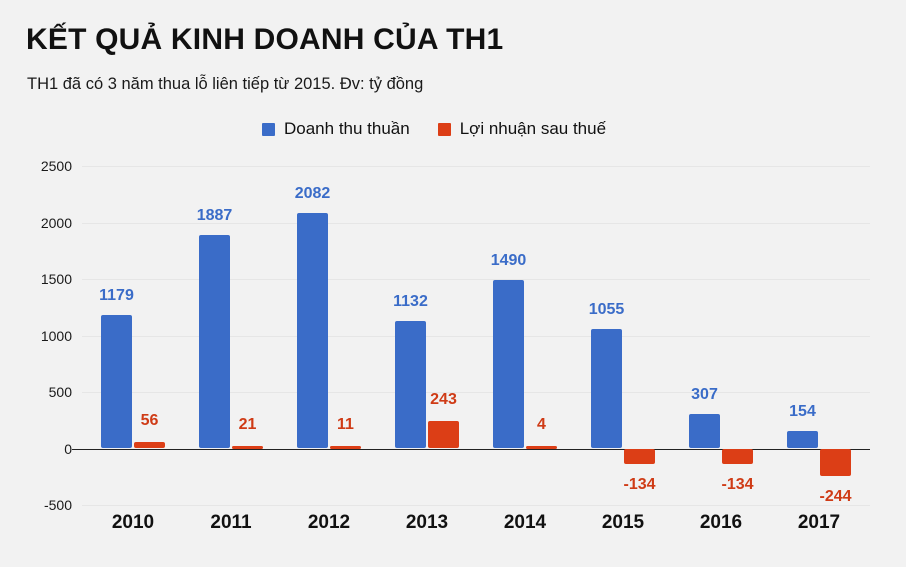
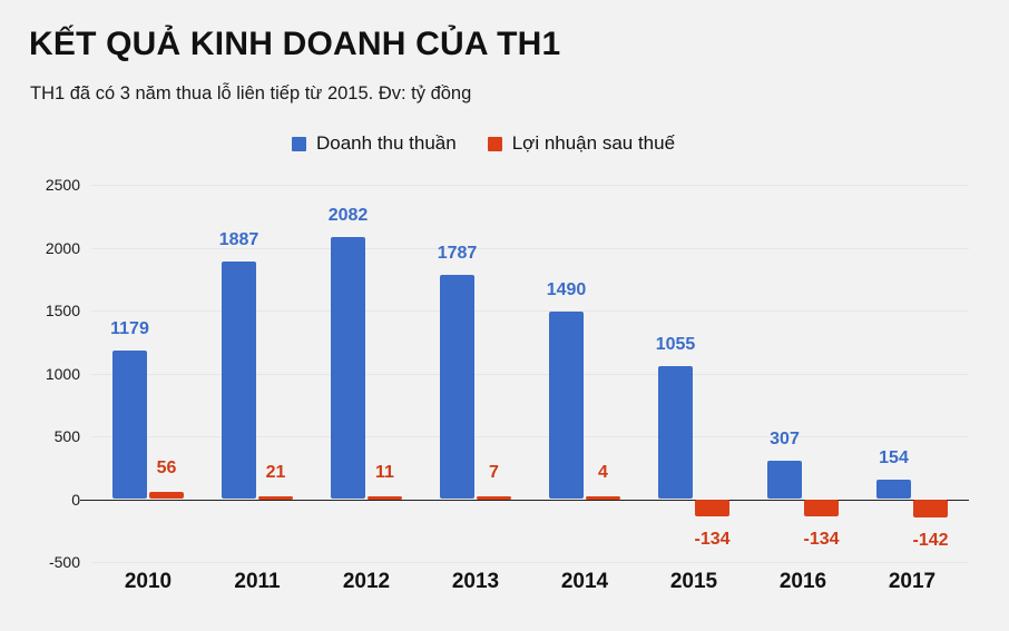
Doanh thu thuần/2013: 1132 -> 1787
Lợi nhuận sau thuế/2013: 243 -> 7
Lợi nhuận sau thuế/2017: -244 -> -142
